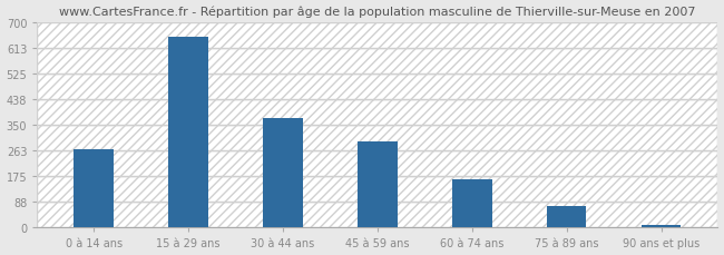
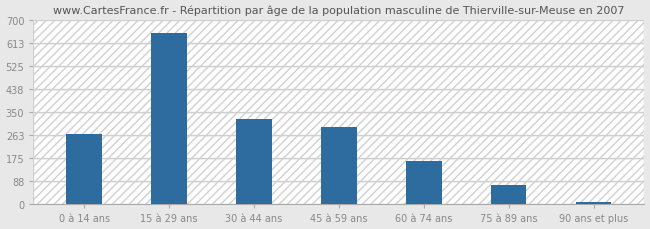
30 à 44 ans: 375 -> 325
